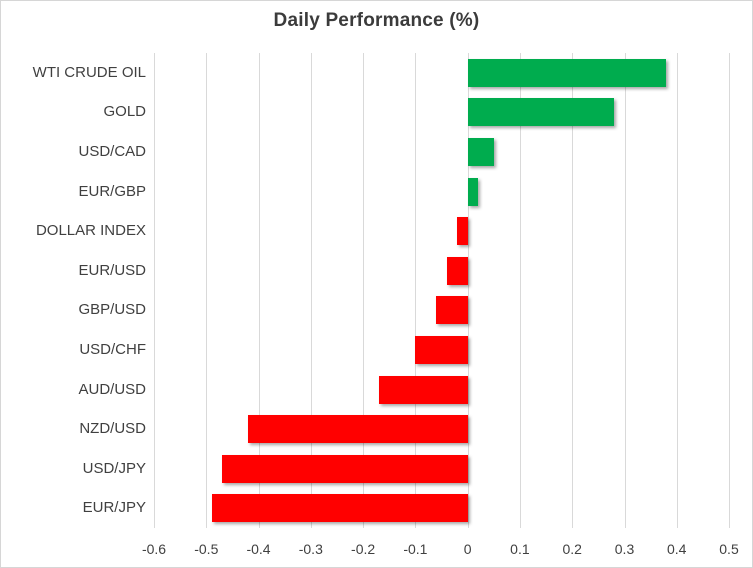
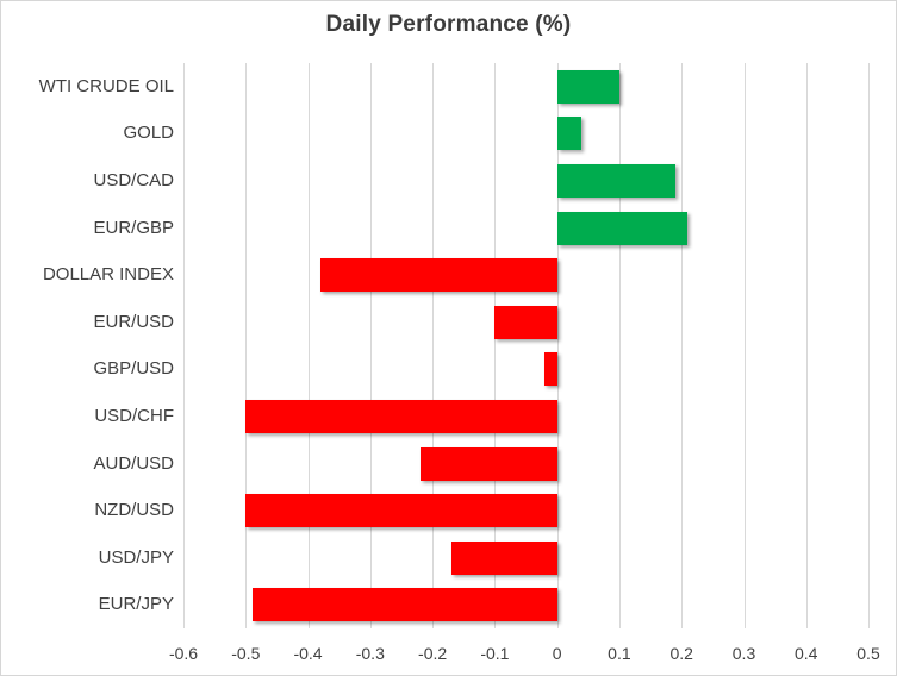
WTI CRUDE OIL: 0.38 -> 0.10
GOLD: 0.28 -> 0.04
USD/CAD: 0.05 -> 0.19
EUR/GBP: 0.02 -> 0.21
DOLLAR INDEX: -0.02 -> -0.38
EUR/USD: -0.04 -> -0.10
GBP/USD: -0.06 -> -0.02
USD/CHF: -0.10 -> -0.50
AUD/USD: -0.17 -> -0.22
NZD/USD: -0.42 -> -0.50
USD/JPY: -0.47 -> -0.17
